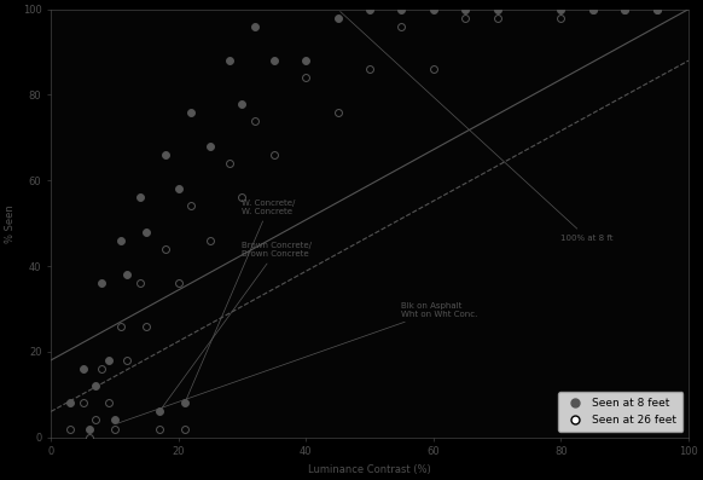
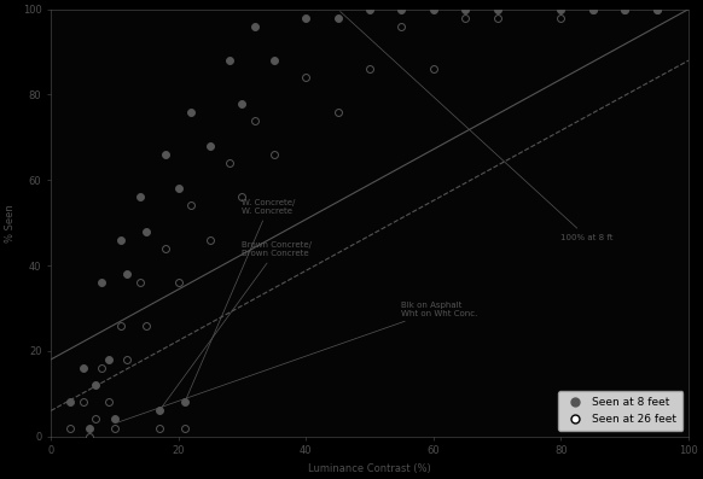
Seen at 8 feet/40: 88 -> 98
